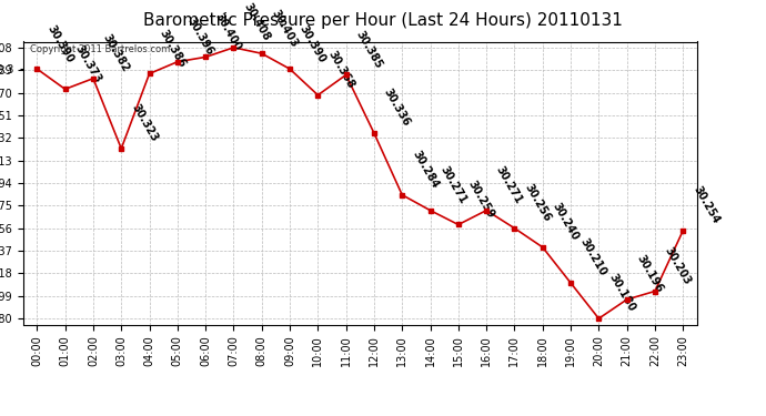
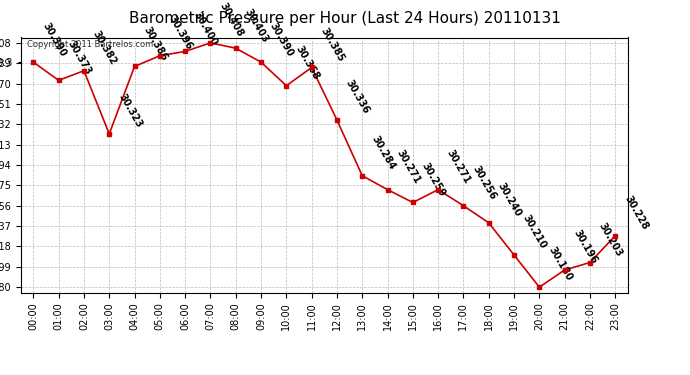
23:00: 30.254 -> 30.228
